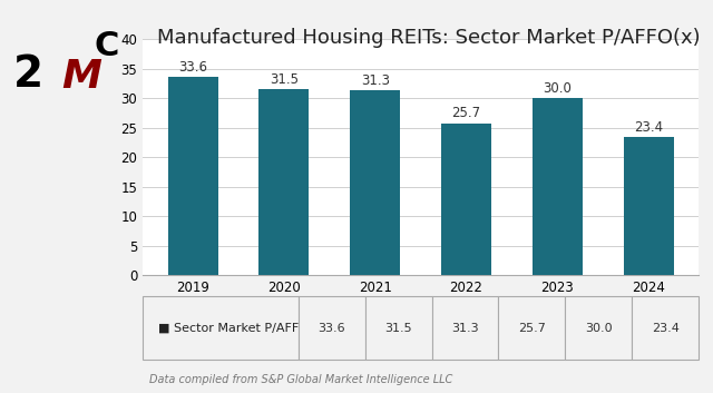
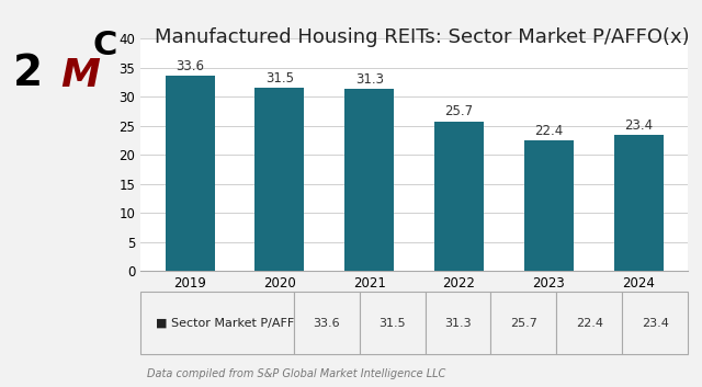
2023: 30.0 -> 22.4
